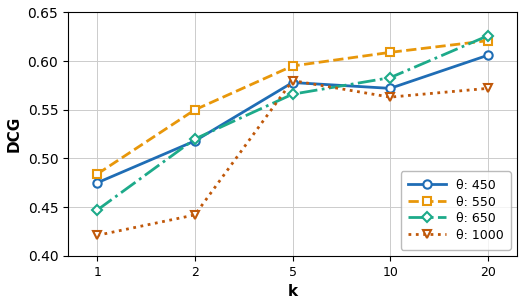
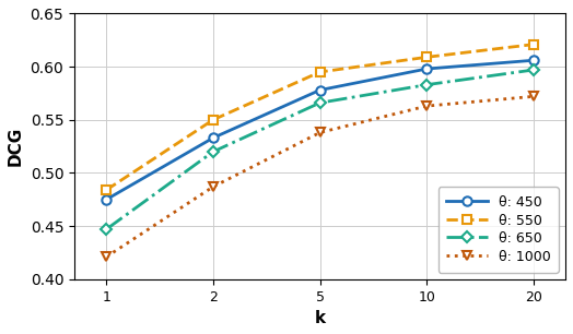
θ: 450/2: 0.518 -> 0.533
θ: 1000/2: 0.442 -> 0.487
θ: 1000/5: 0.580 -> 0.538
θ: 450/10: 0.572 -> 0.598
θ: 650/20: 0.626 -> 0.597
